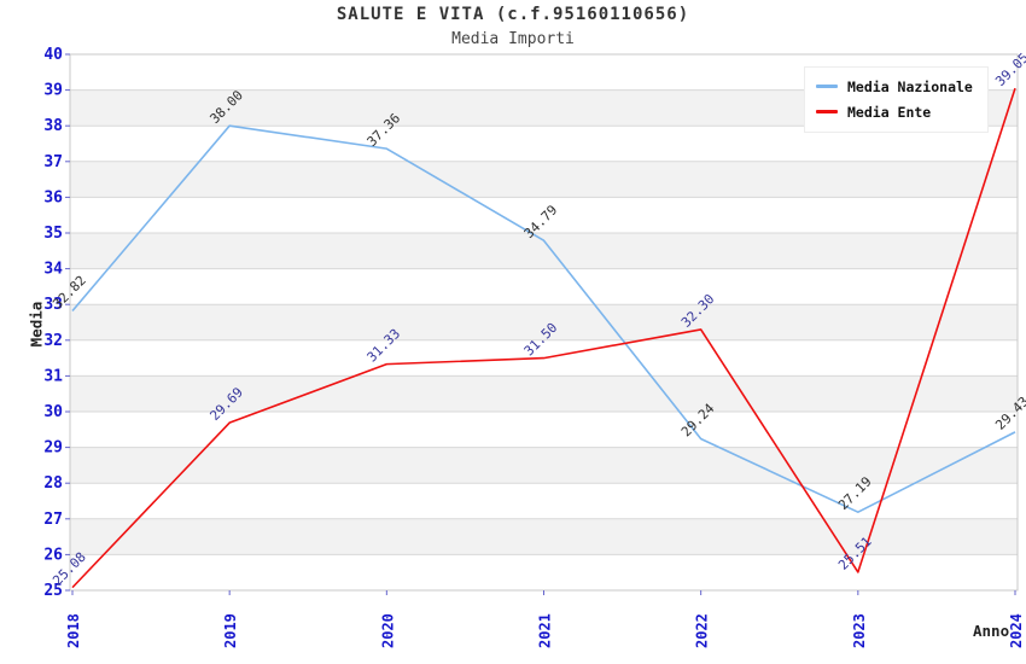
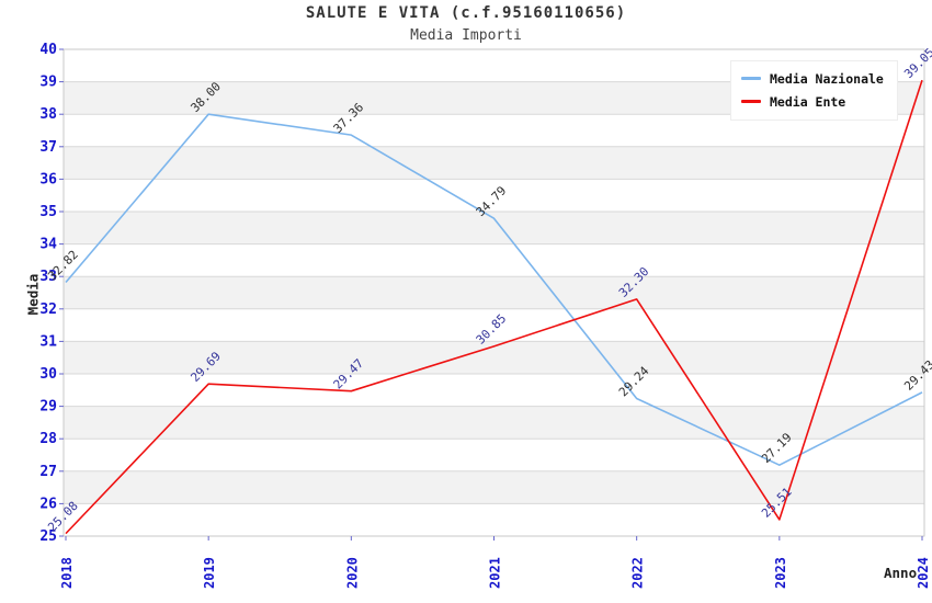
Media Ente/2020: 31.33 -> 29.47
Media Ente/2021: 31.50 -> 30.85
